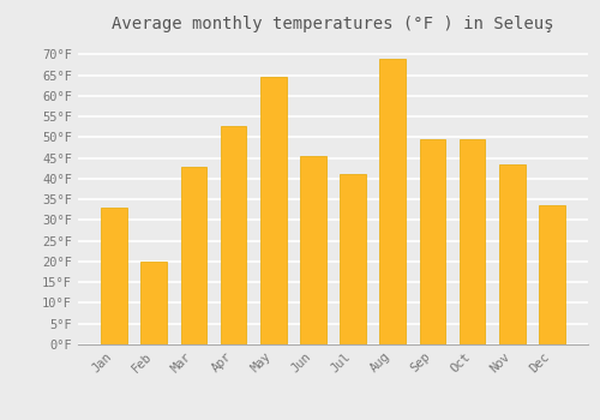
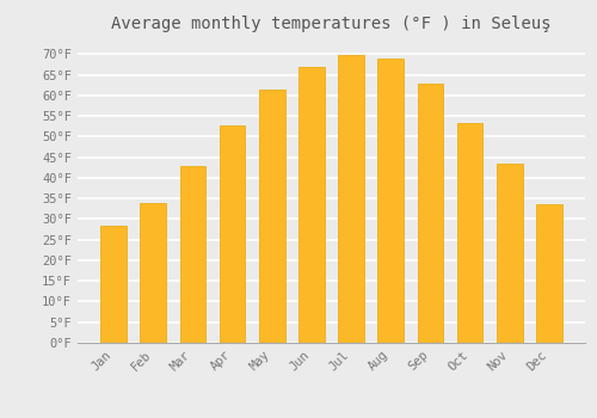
Jan: 33.0°F -> 28.4°F
Feb: 20.0°F -> 34.0°F
May: 64.5°F -> 61.5°F
Jun: 45.5°F -> 66.9°F
Jul: 41.0°F -> 69.8°F
Sep: 49.5°F -> 63.0°F
Oct: 49.5°F -> 53.2°F
